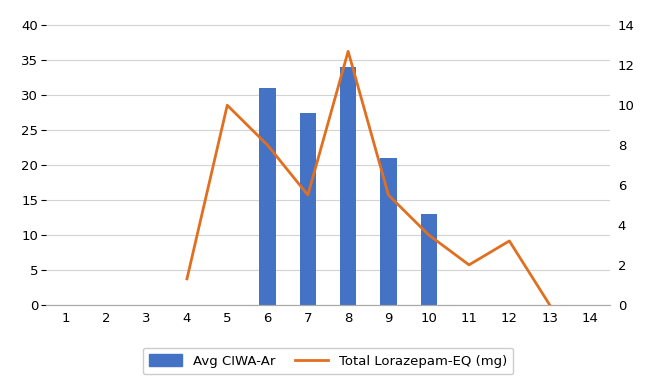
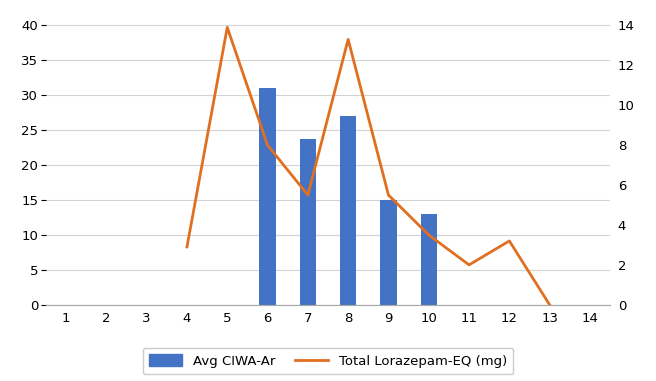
Total Lorazepam-EQ (mg)/4: 1.3 -> 2.9
Total Lorazepam-EQ (mg)/5: 10.0 -> 13.9
Avg CIWA-Ar/7: 27.5 -> 23.8
Avg CIWA-Ar/8: 34.0 -> 27.0
Total Lorazepam-EQ (mg)/8: 12.7 -> 13.3
Avg CIWA-Ar/9: 21.0 -> 15.0
